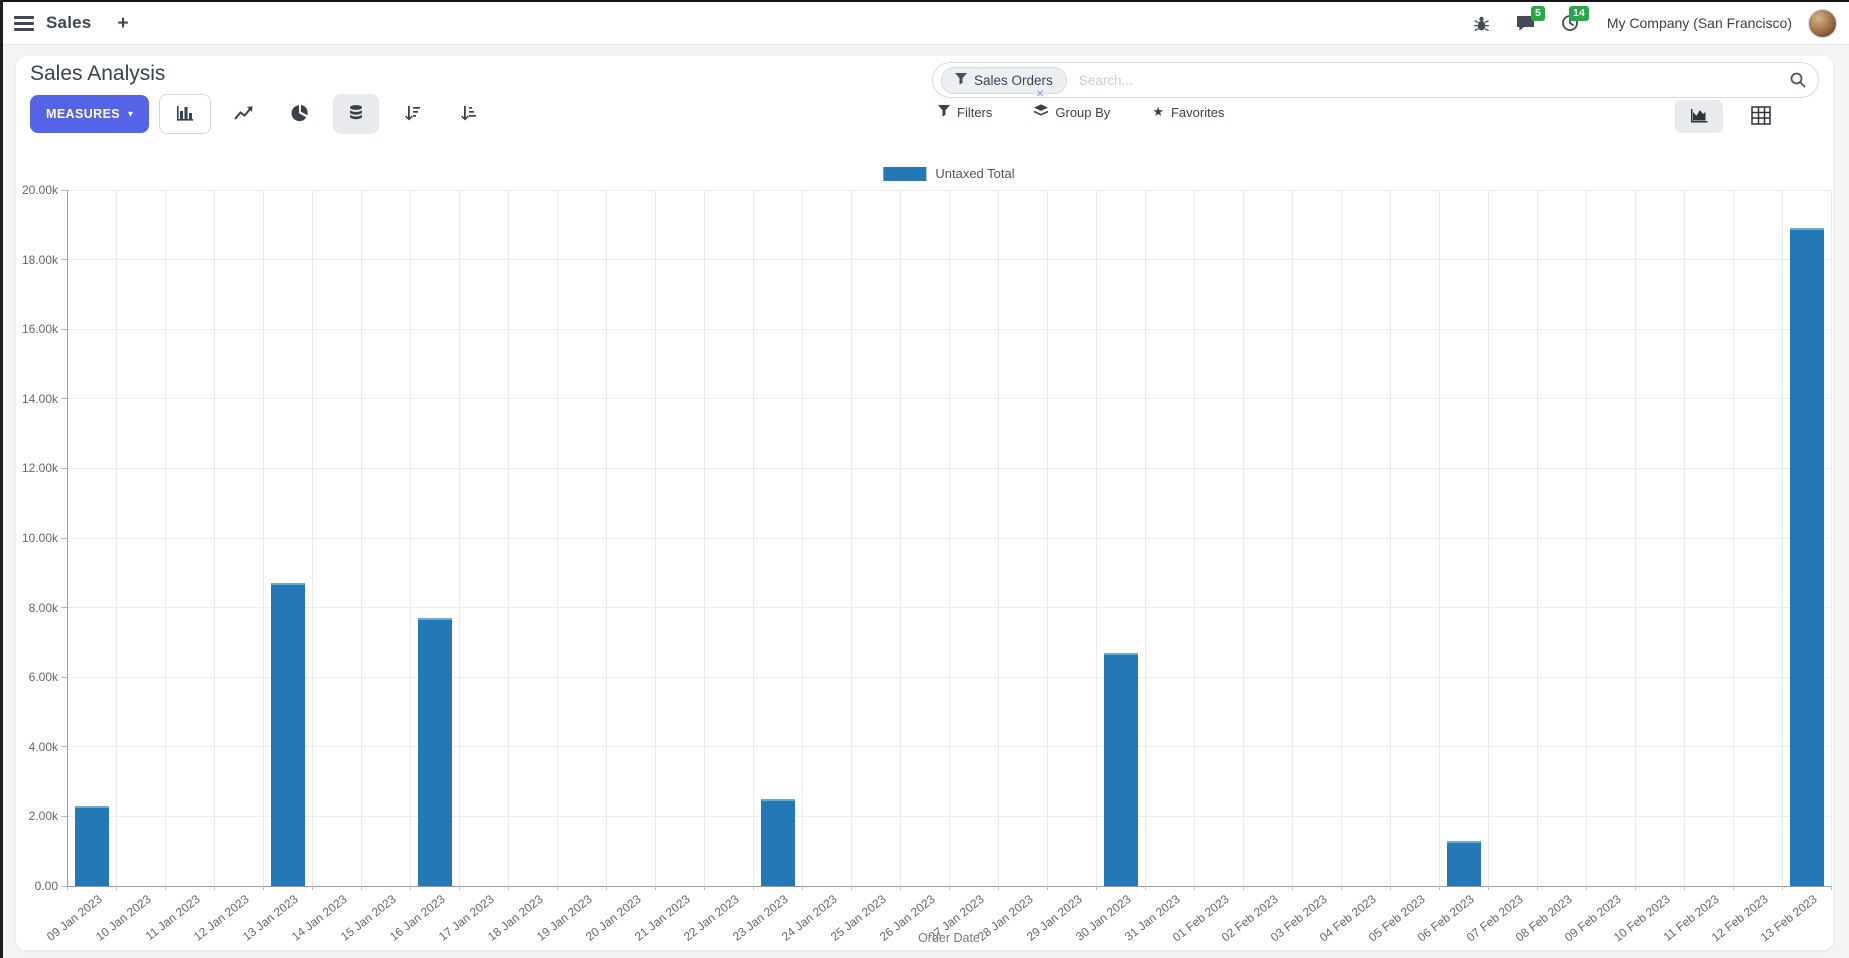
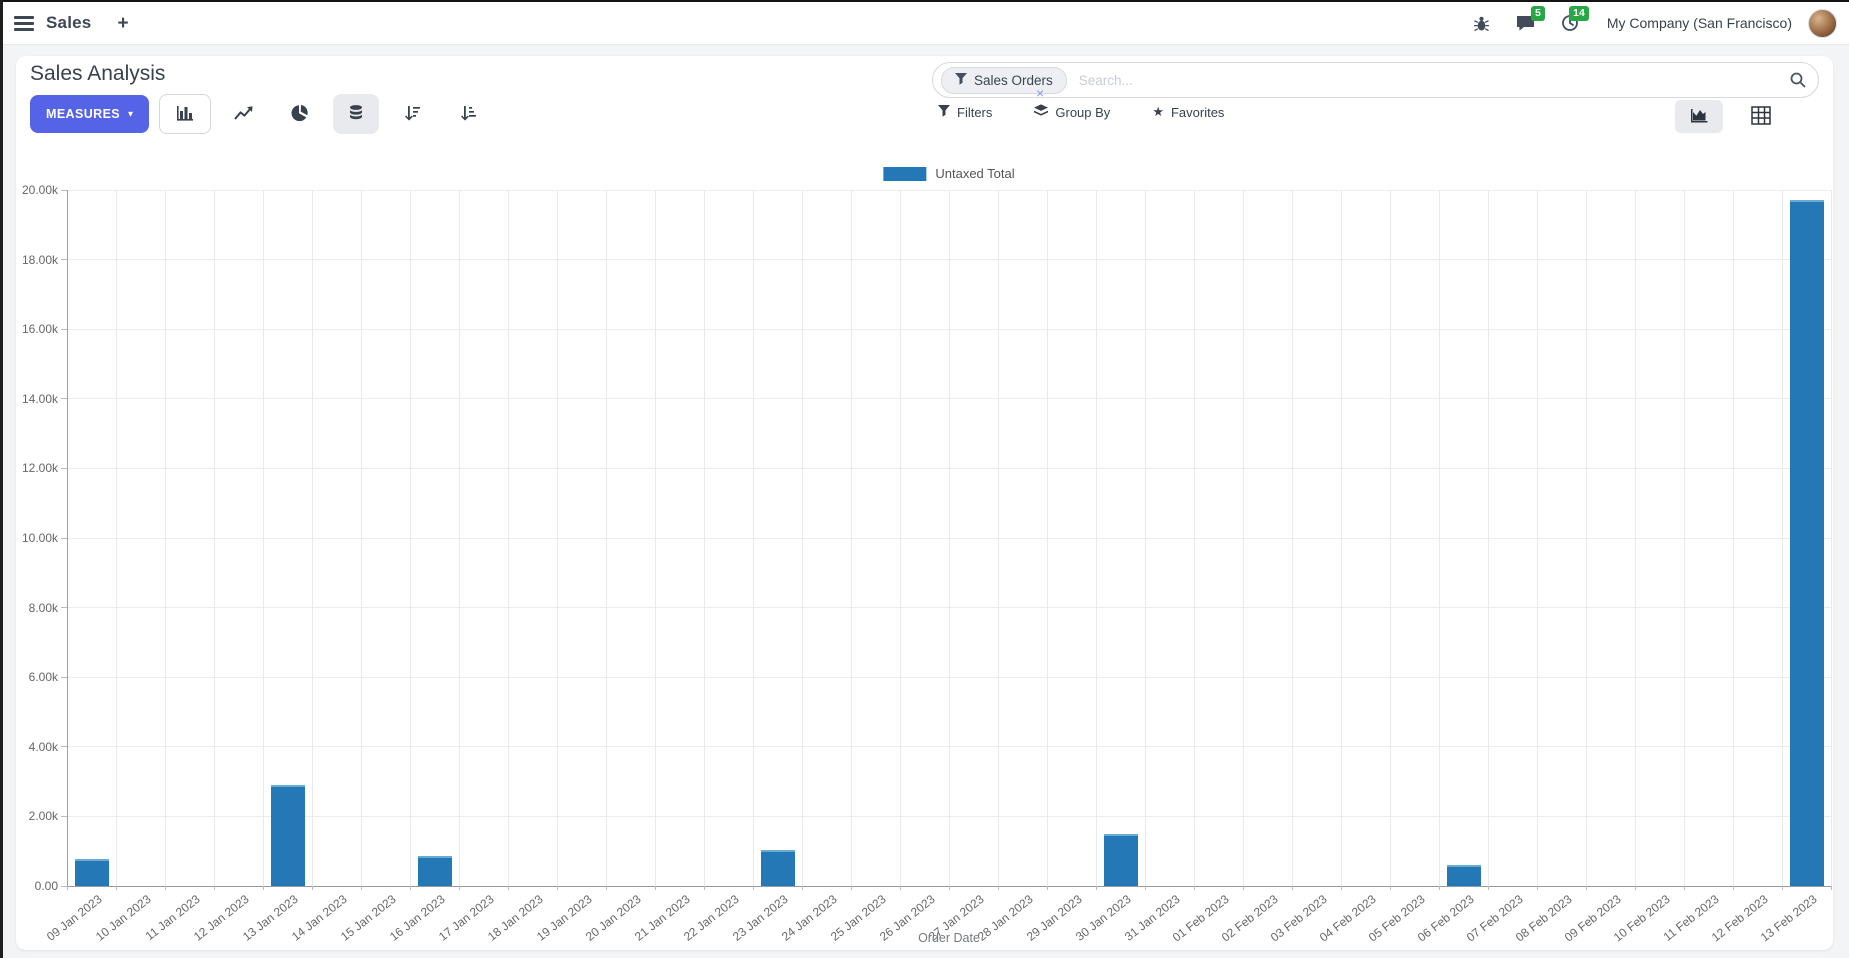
09 Jan 2023: 2.3k -> 0.8k
13 Jan 2023: 8.7k -> 2.9k
16 Jan 2023: 7.7k -> 0.9k
23 Jan 2023: 2.5k -> 1.0k
30 Jan 2023: 6.7k -> 1.5k
06 Feb 2023: 1.3k -> 0.6k
13 Feb 2023: 18.9k -> 19.7k
